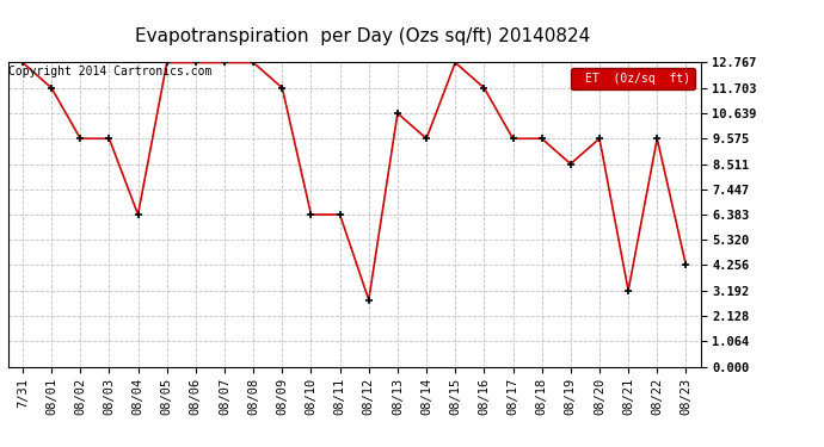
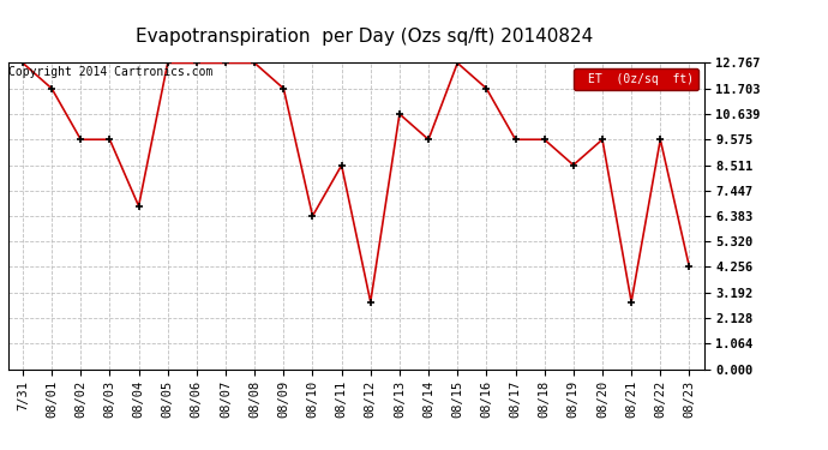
08/04: 6.4 -> 6.8
08/11: 6.4 -> 8.5
08/21: 3.2 -> 2.8
